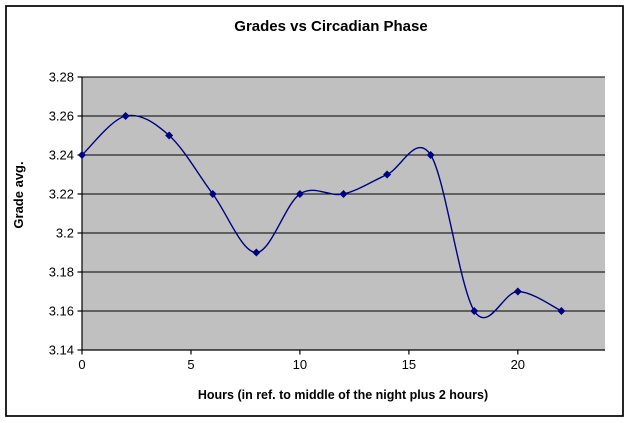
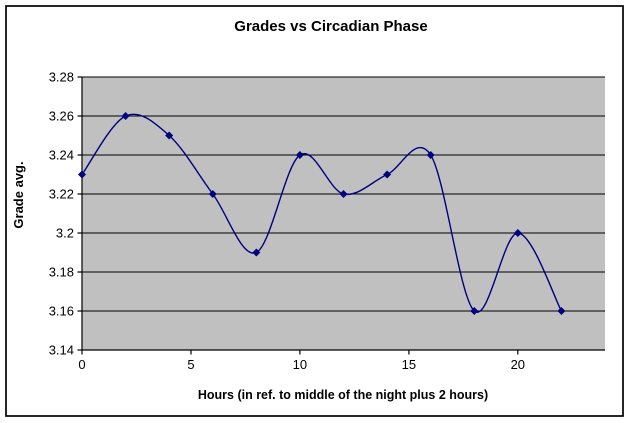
0: 3.24 -> 3.23
10: 3.22 -> 3.24
20: 3.17 -> 3.20
